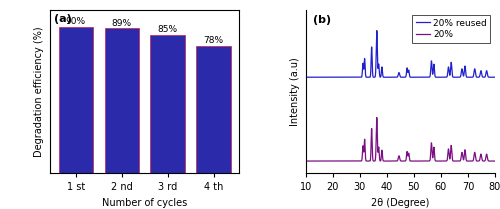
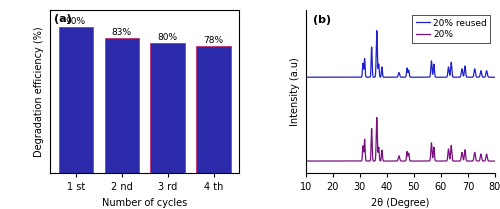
2 nd: 89% -> 83%
3 rd: 85% -> 80%
